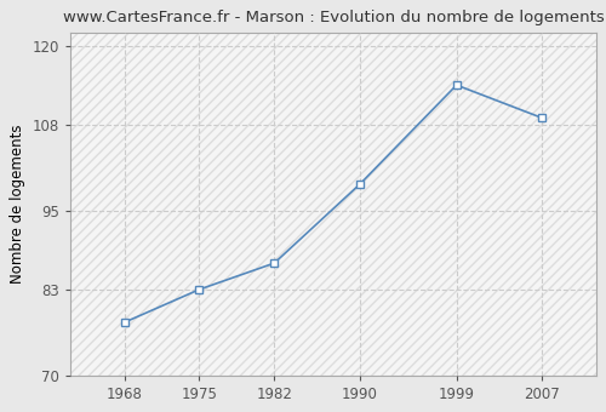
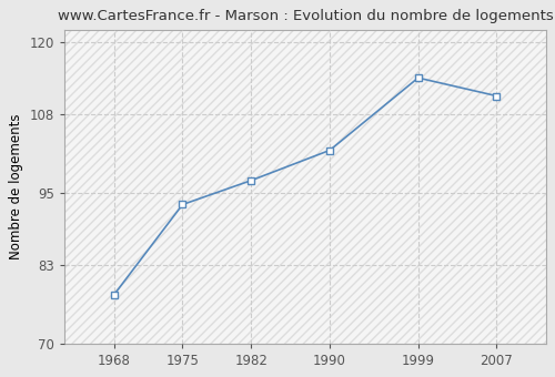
1975: 83 -> 93
1982: 87 -> 97
1990: 99 -> 102
2007: 109 -> 111
